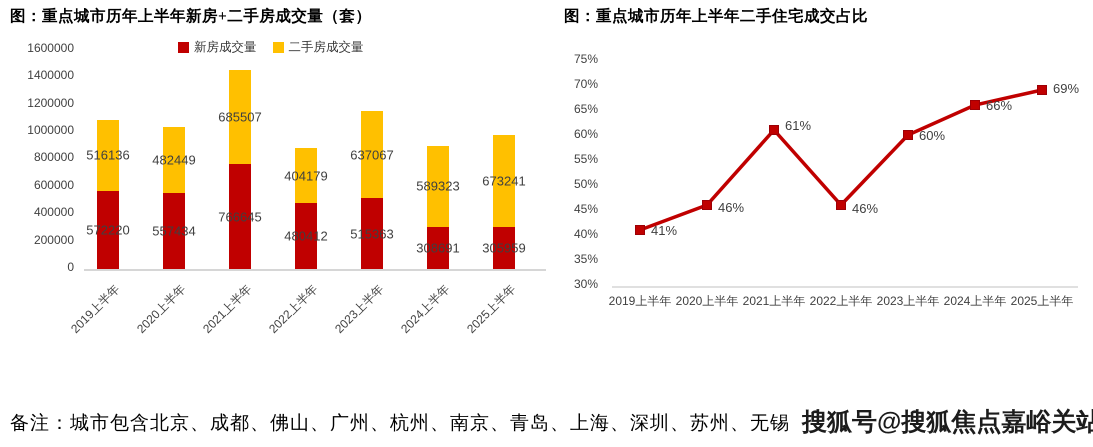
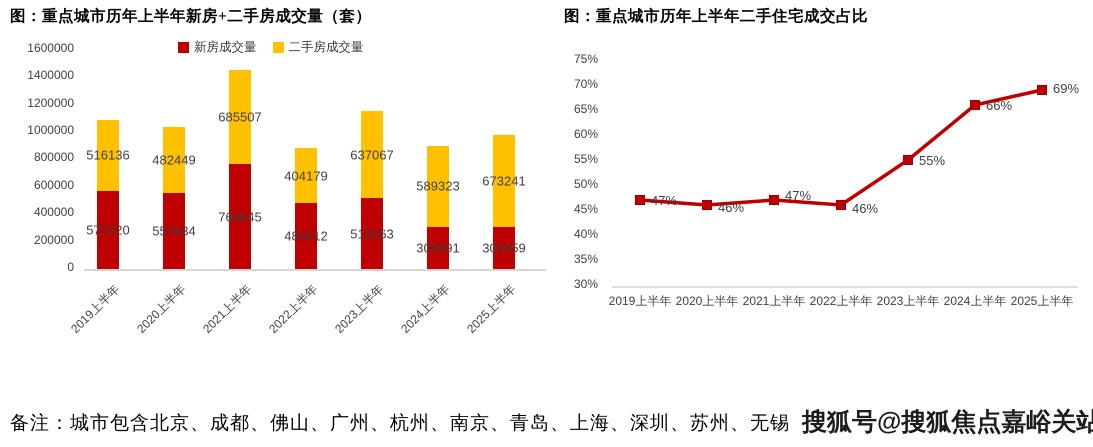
图：重点城市历年上半年二手住宅成交占比/2019上半年: 41% -> 47%
图：重点城市历年上半年二手住宅成交占比/2021上半年: 61% -> 47%
图：重点城市历年上半年二手住宅成交占比/2023上半年: 60% -> 55%
